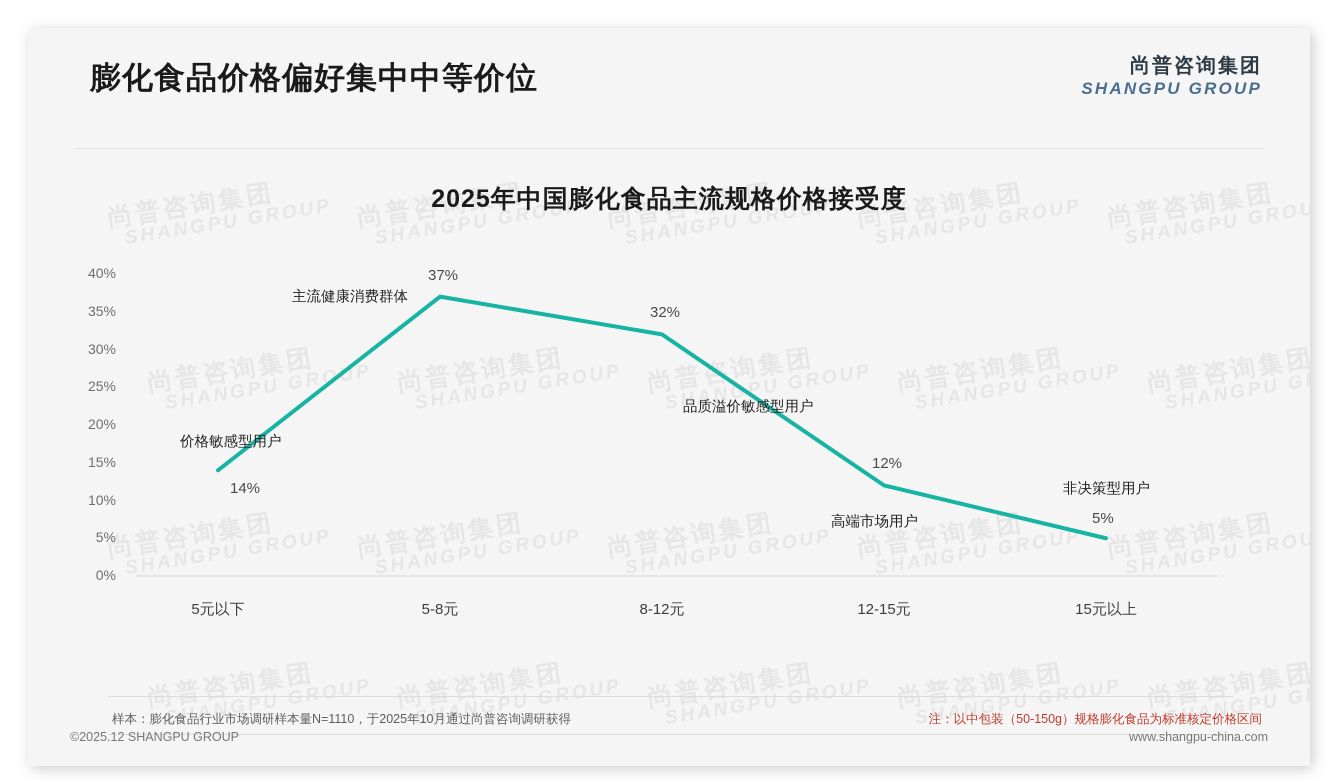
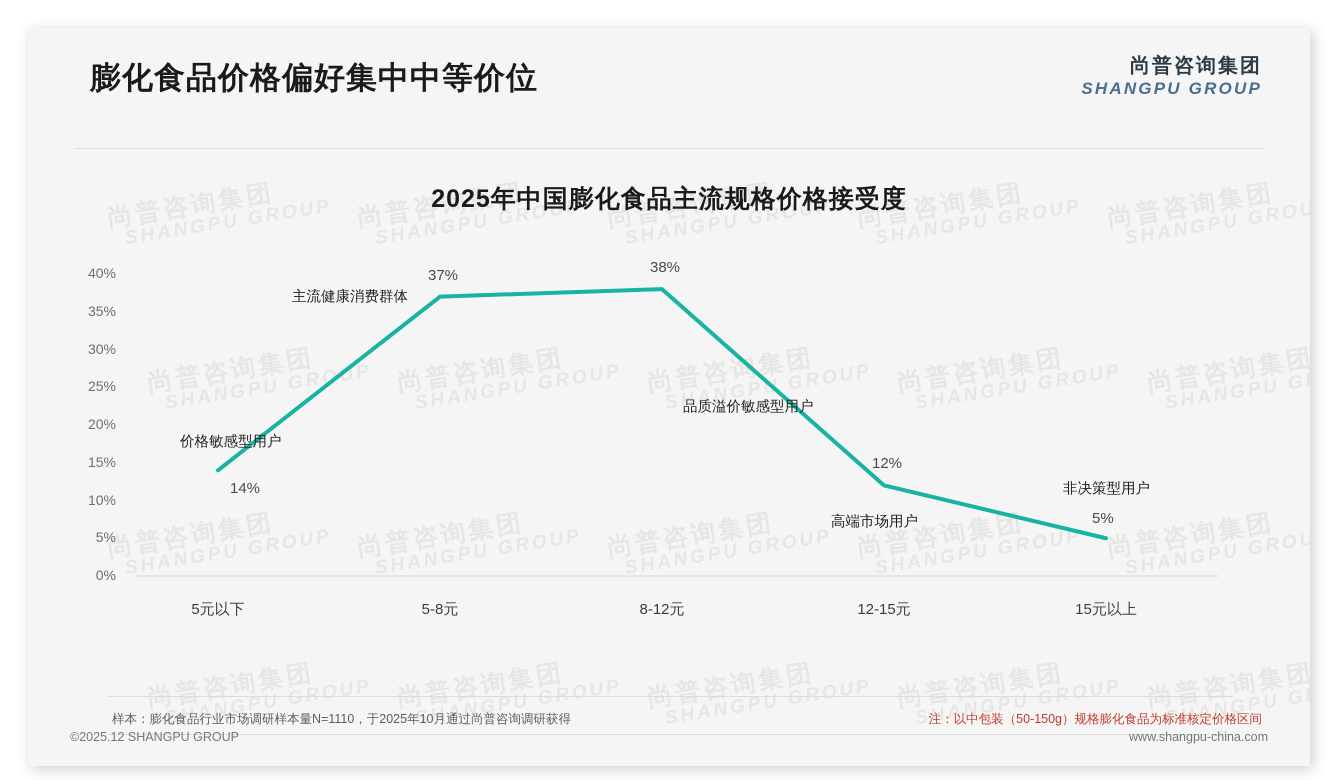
8-12元: 32% -> 38%
